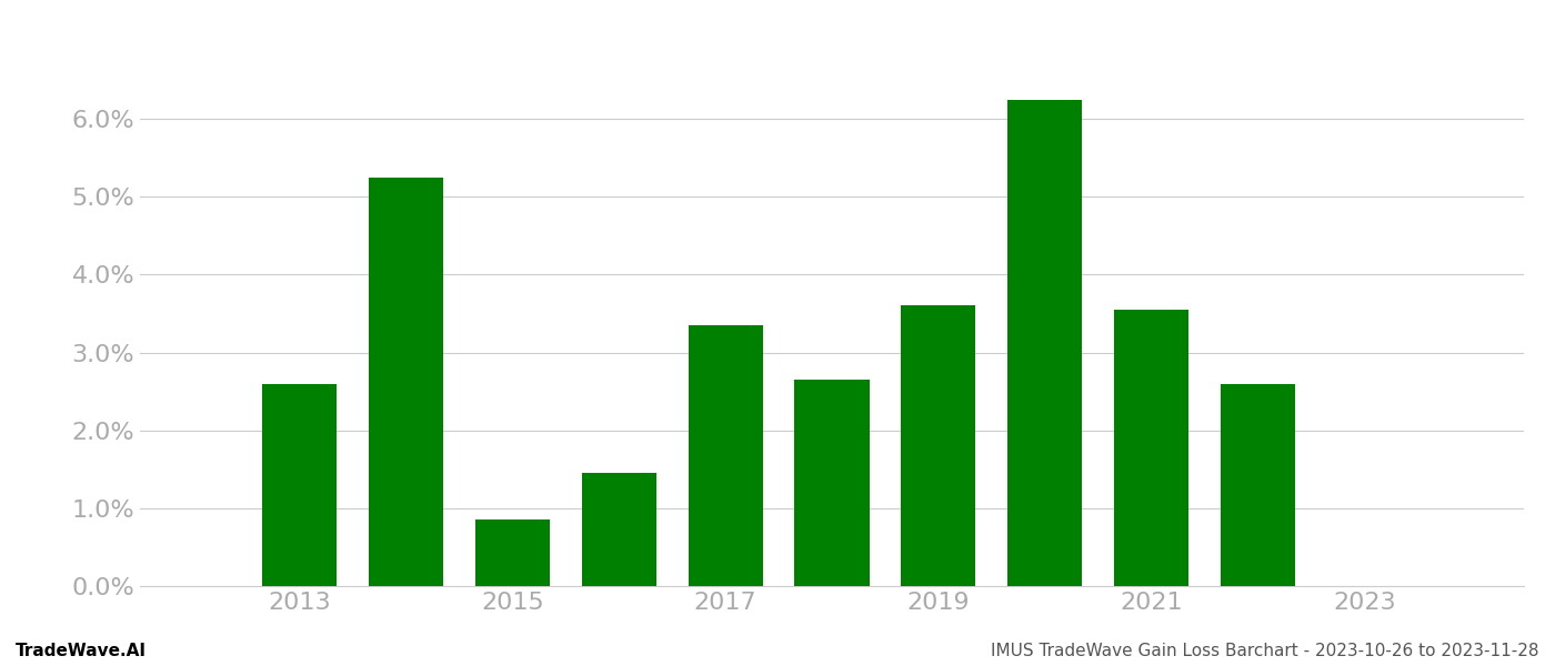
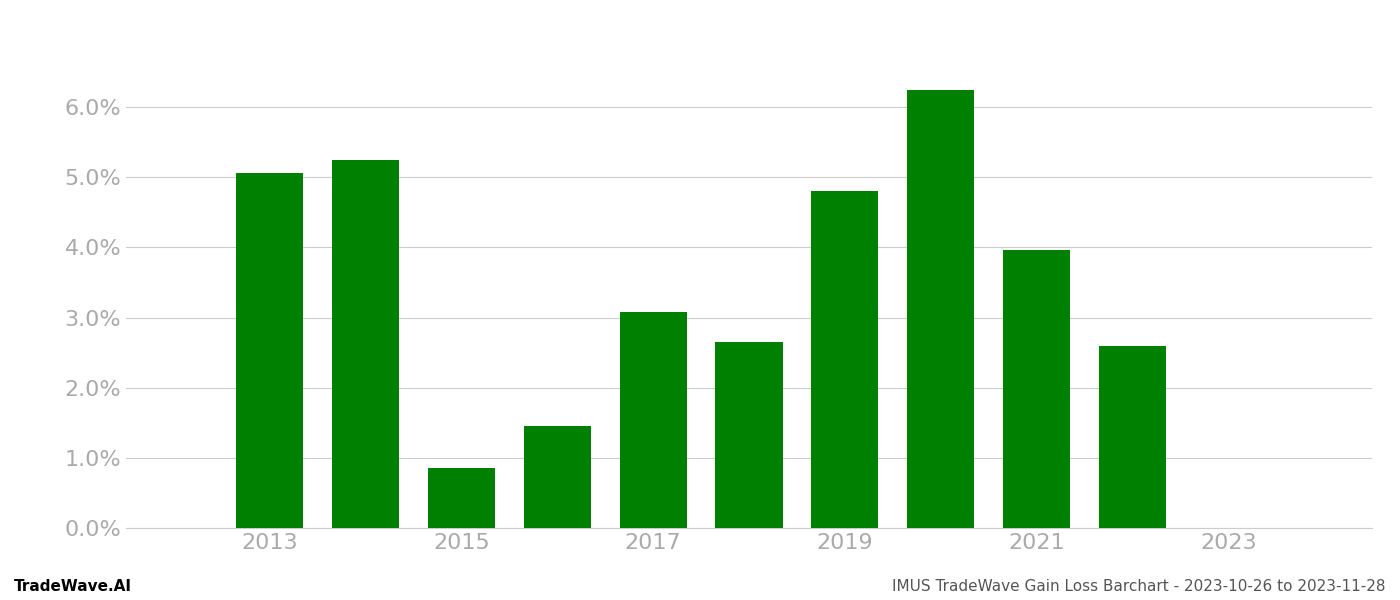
2013: 2.60% -> 5.06%
2017: 3.35% -> 3.08%
2019: 3.60% -> 4.80%
2021: 3.55% -> 3.96%
